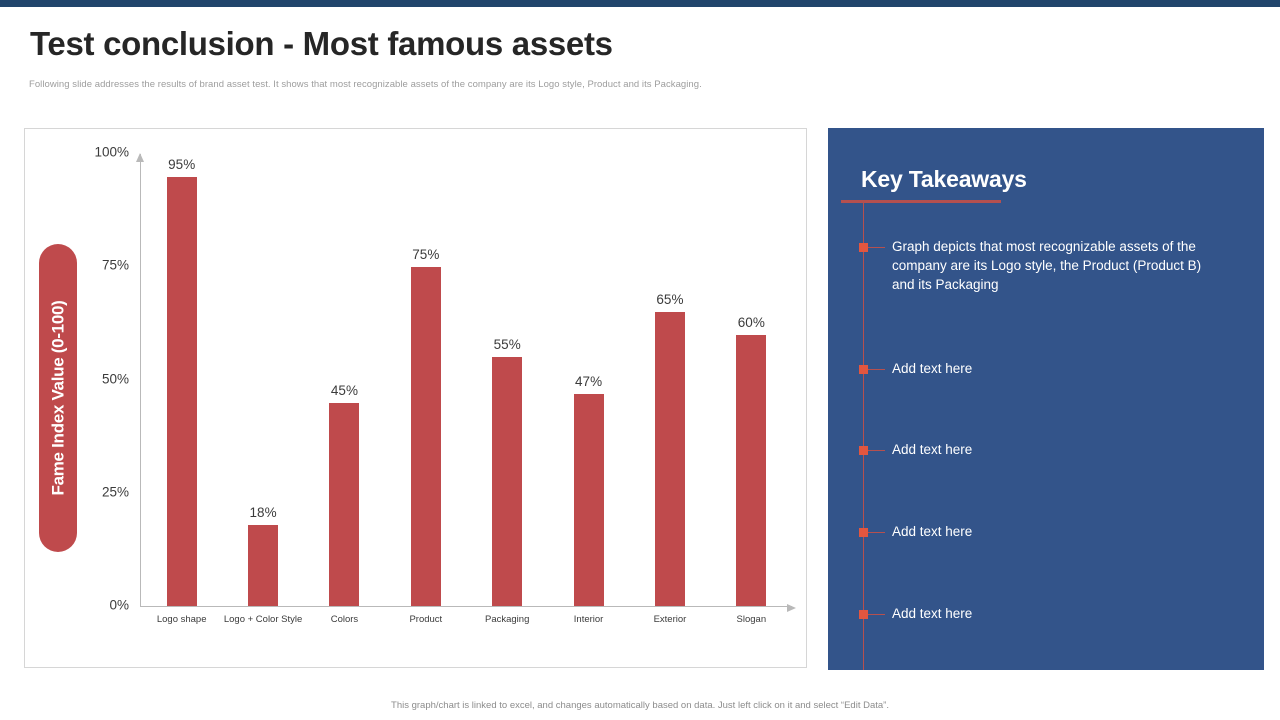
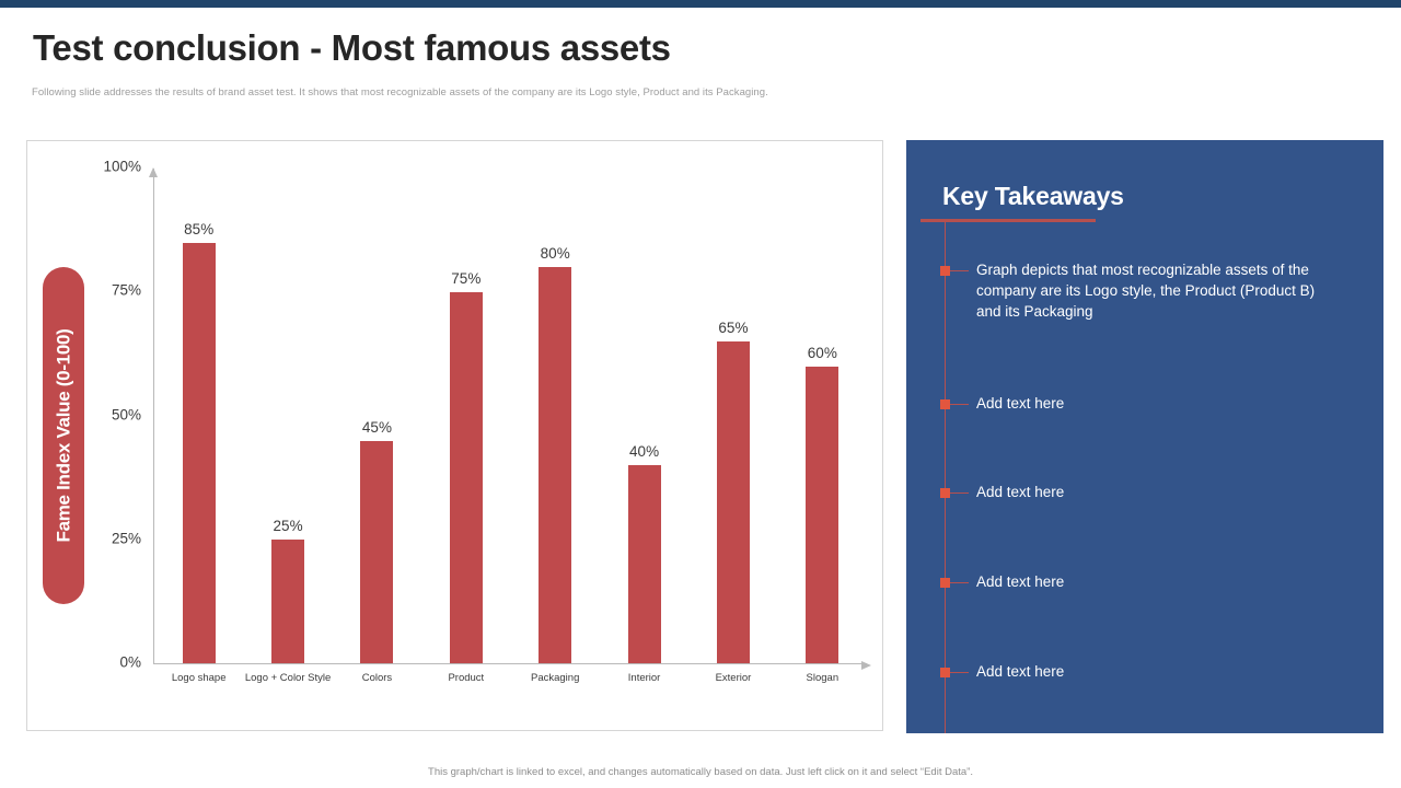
Logo shape: 95% -> 85%
Logo + Color Style: 18% -> 25%
Packaging: 55% -> 80%
Interior: 47% -> 40%
